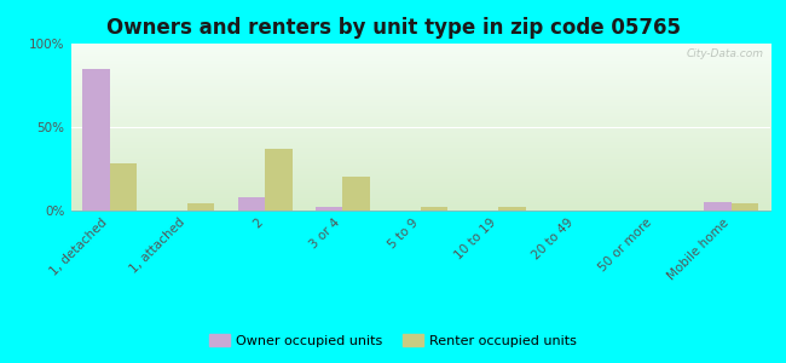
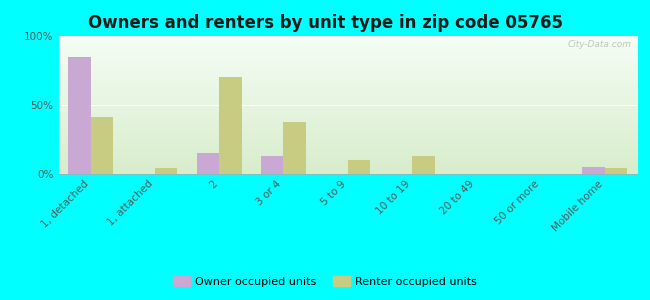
Renter occupied units/1, detached: 28% -> 41%
Owner occupied units/2: 8% -> 15%
Renter occupied units/2: 37% -> 70%
Owner occupied units/3 or 4: 2% -> 13%
Renter occupied units/3 or 4: 20% -> 38%
Renter occupied units/5 to 9: 2% -> 10%
Renter occupied units/10 to 19: 2% -> 13%
